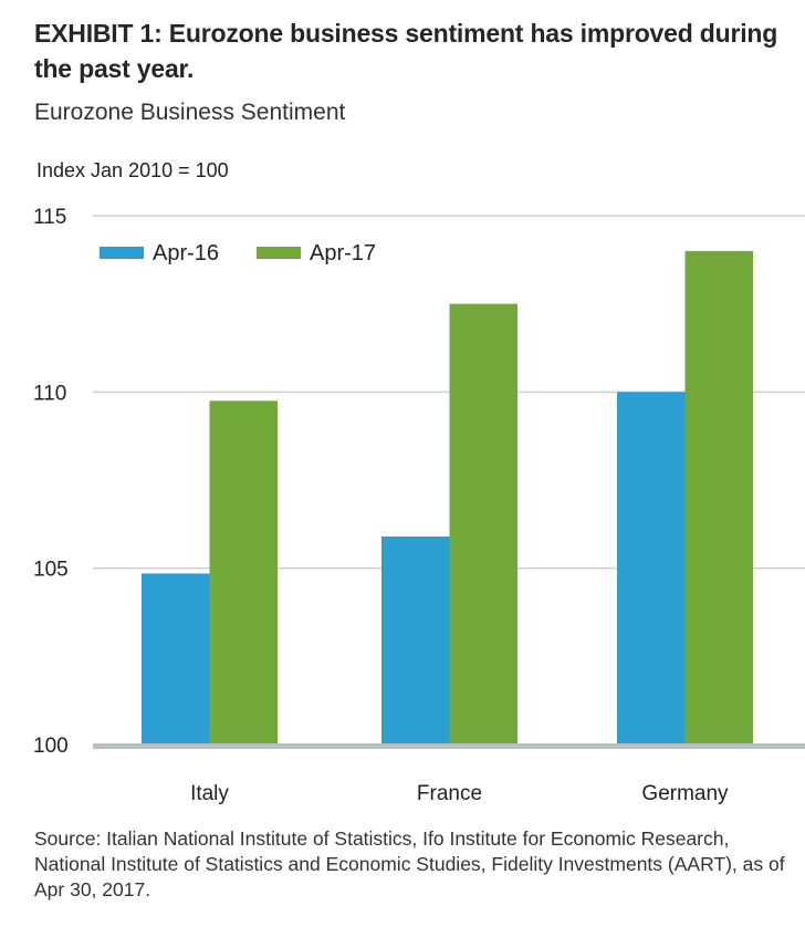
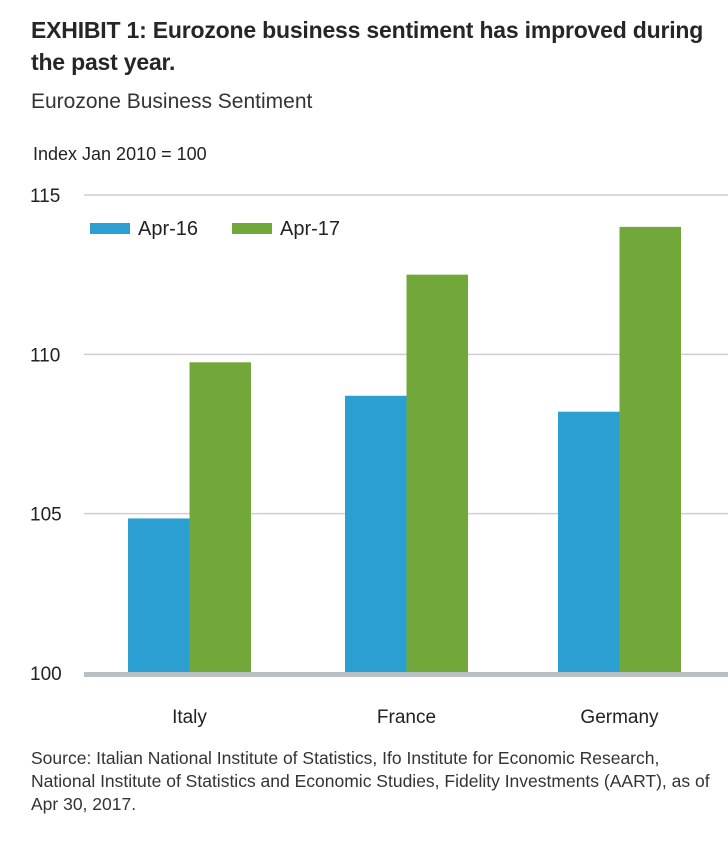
Apr-16/France: 105.9 -> 108.7
Apr-16/Germany: 110.0 -> 108.2
